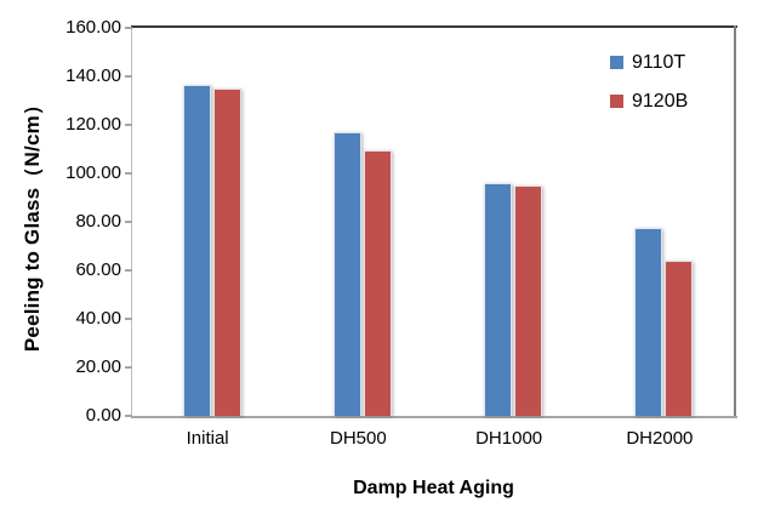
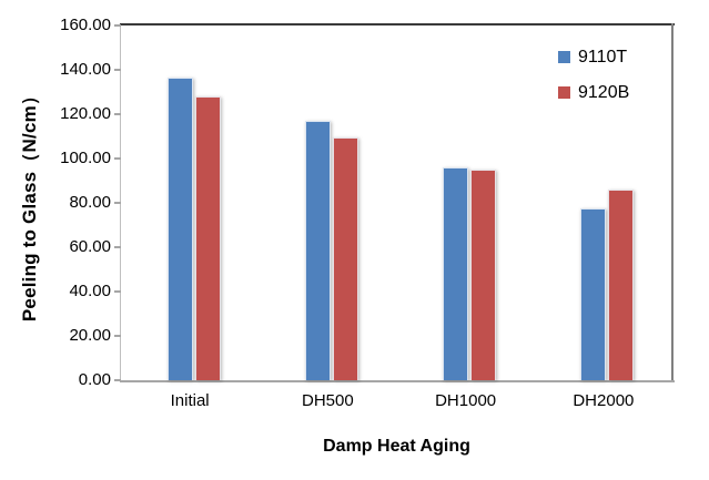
9120B/Initial: 135 -> 128
9120B/DH2000: 64 -> 86
